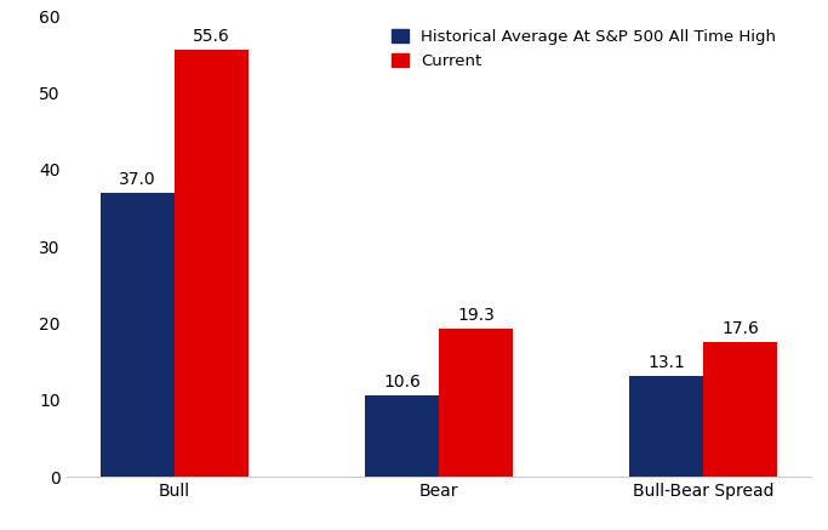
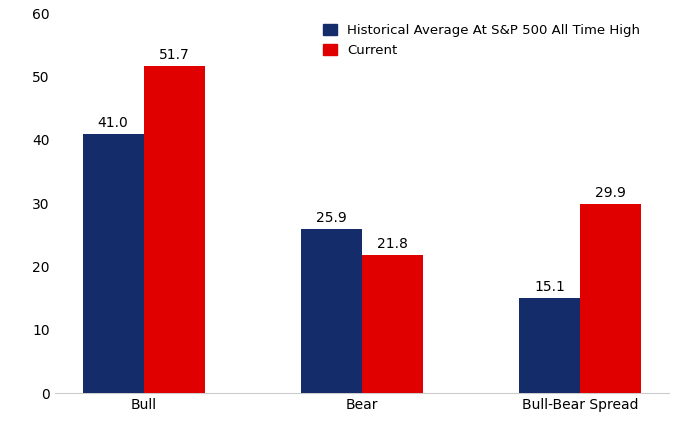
Historical Average At S&P 500 All Time High/Bull: 37.0 -> 41.0
Current/Bull: 55.6 -> 51.7
Historical Average At S&P 500 All Time High/Bear: 10.6 -> 25.9
Current/Bear: 19.3 -> 21.8
Historical Average At S&P 500 All Time High/Bull-Bear Spread: 13.1 -> 15.1
Current/Bull-Bear Spread: 17.6 -> 29.9
